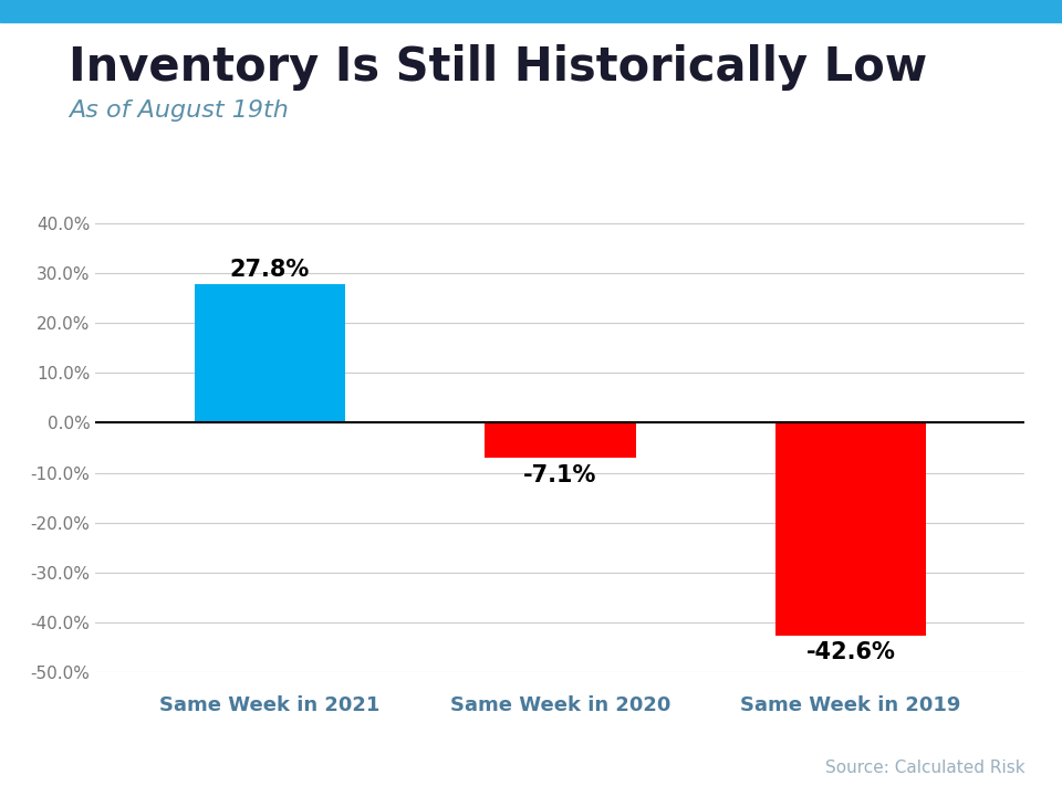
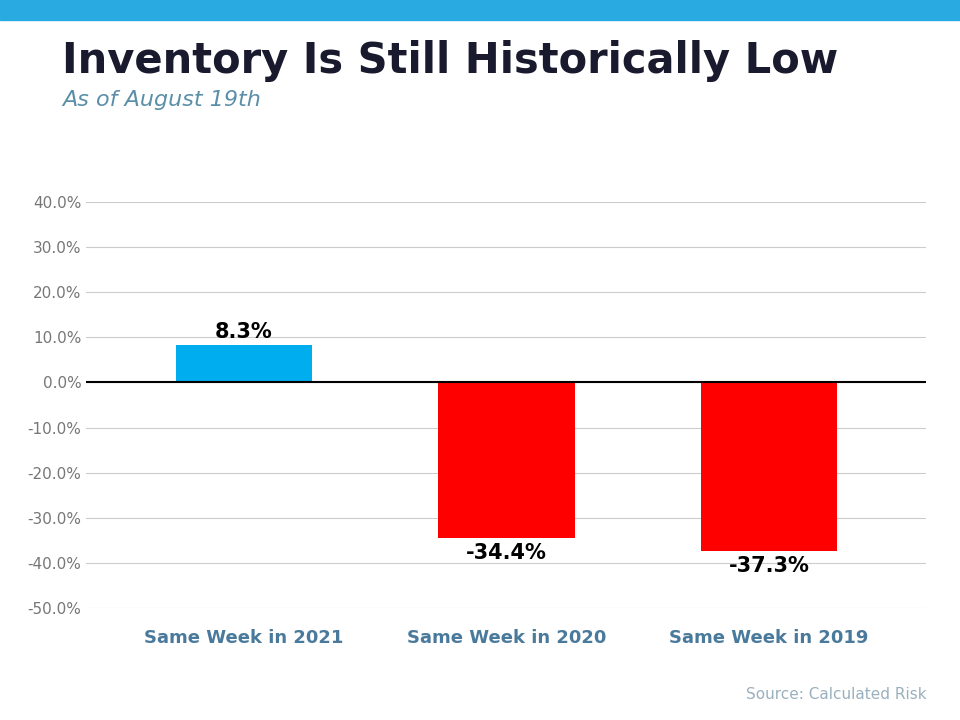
Same Week in 2021: 27.8% -> 8.3%
Same Week in 2020: -7.1% -> -34.4%
Same Week in 2019: -42.6% -> -37.3%
